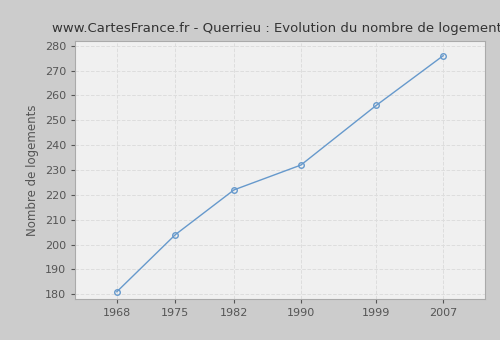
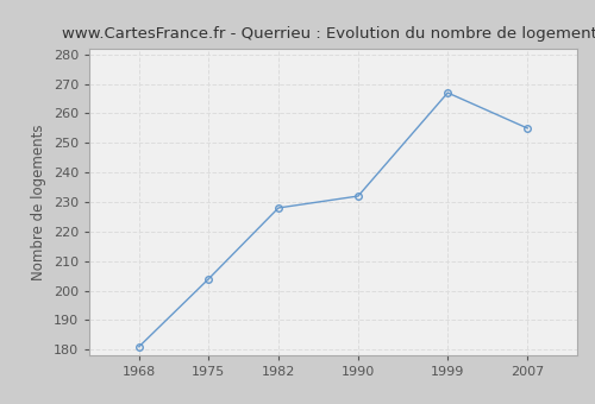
1982: 222 -> 228
1999: 256 -> 267
2007: 276 -> 255
